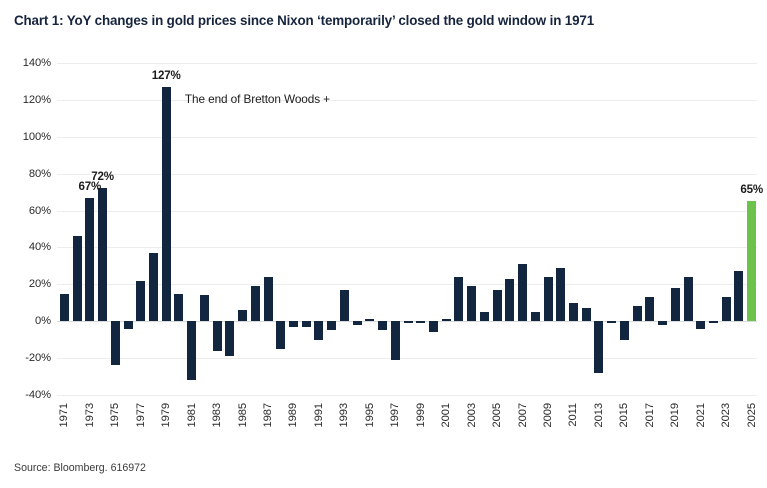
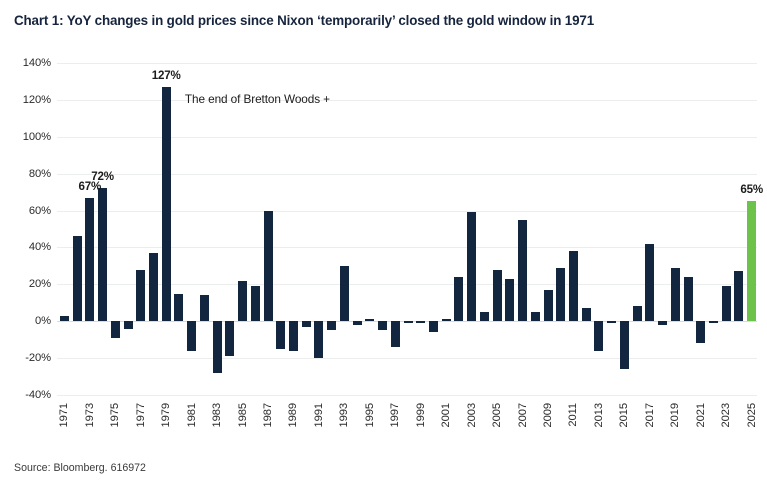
1971: 15% -> 3%
1975: -24% -> -9%
1977: 22% -> 28%
1981: -32% -> -16%
1983: -16% -> -28%
1985: 6% -> 22%
1987: 24% -> 60%
1989: -3% -> -16%
1991: -10% -> -20%
1993: 17% -> 30%
1997: -21% -> -14%
2003: 19% -> 59%
2005: 17% -> 28%
2007: 31% -> 55%
2009: 24% -> 17%
2011: 10% -> 38%
2013: -28% -> -16%
2015: -10% -> -26%
2017: 13% -> 42%
2019: 18% -> 29%
2021: -4% -> -12%
2023: 13% -> 19%
